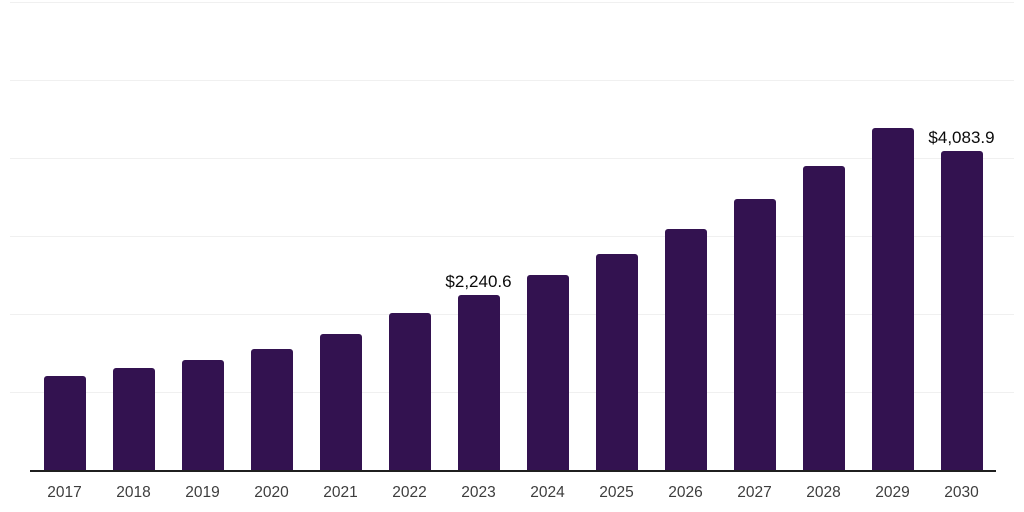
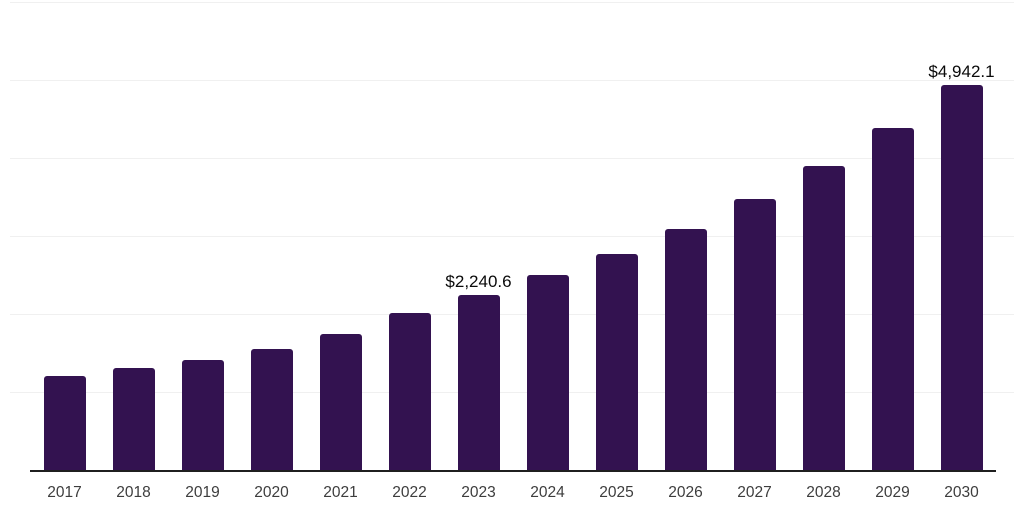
2030: $4,083.9 -> $4,942.1
